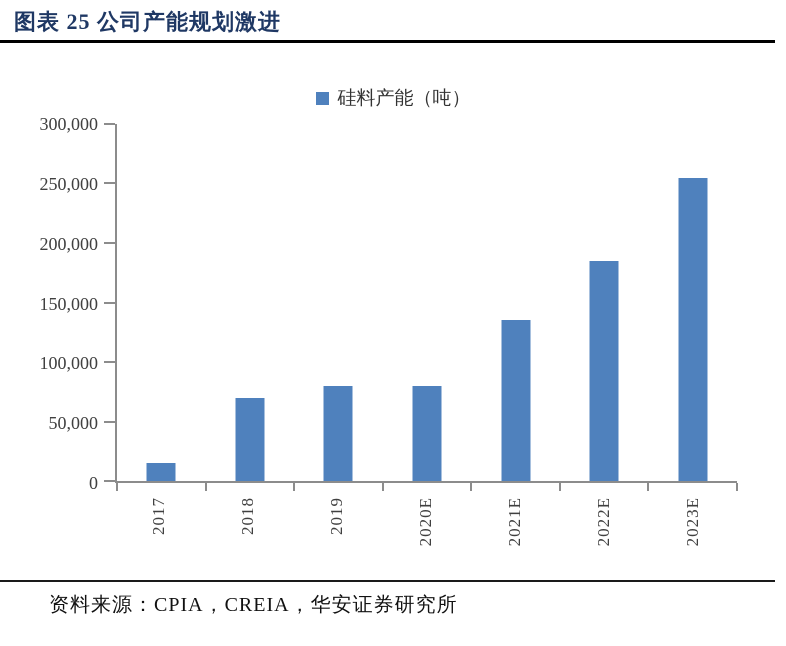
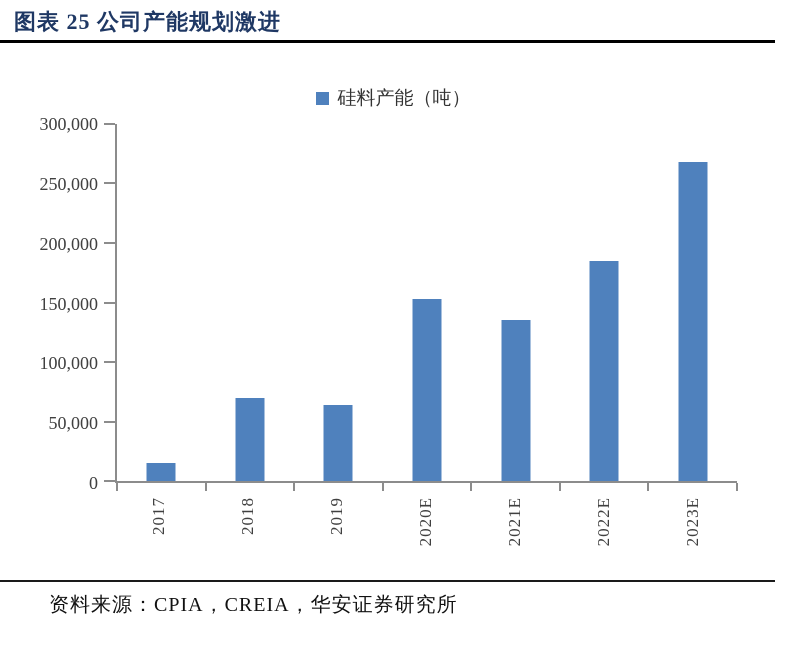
2019: 80000 -> 64000
2020E: 80000 -> 153000
2023E: 255000 -> 268000
